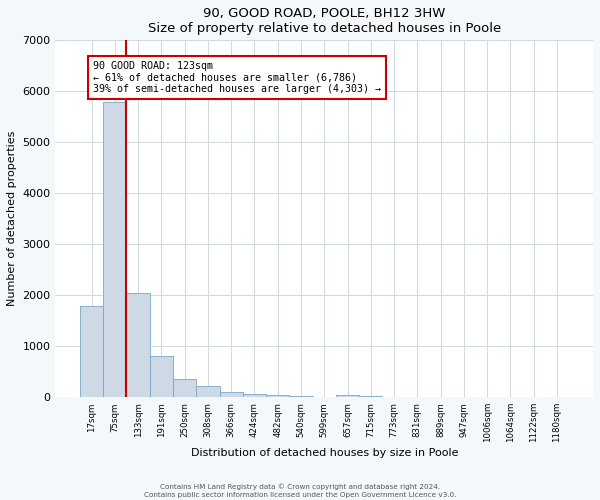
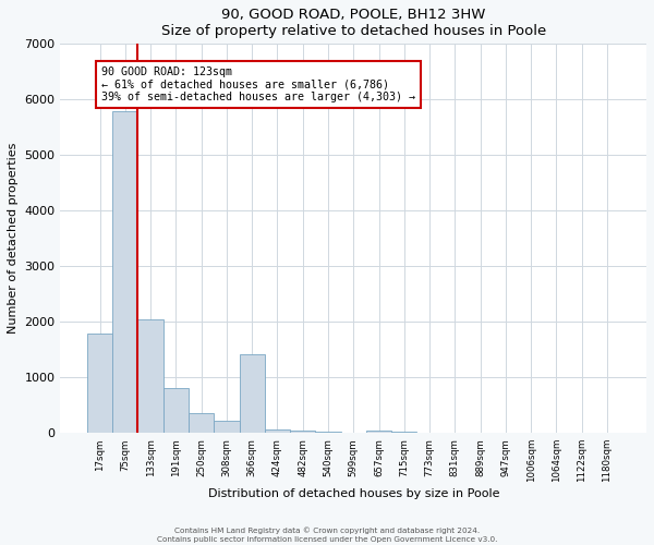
366sqm: 100 -> 1420
